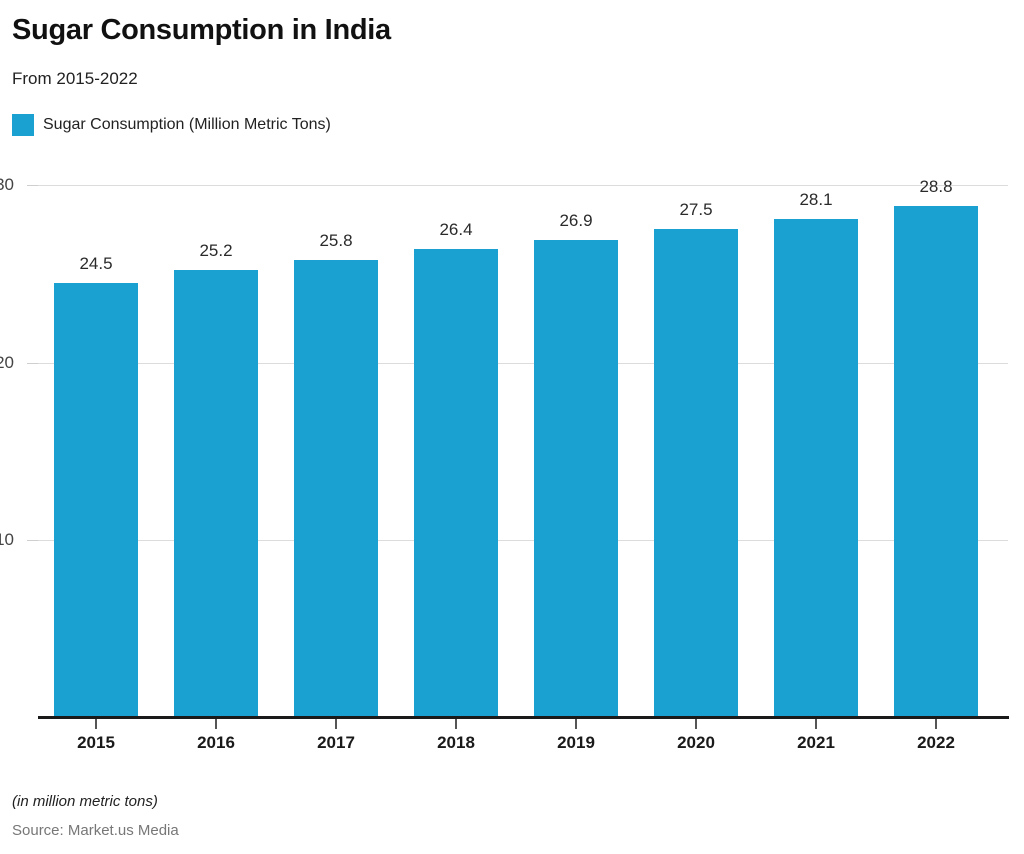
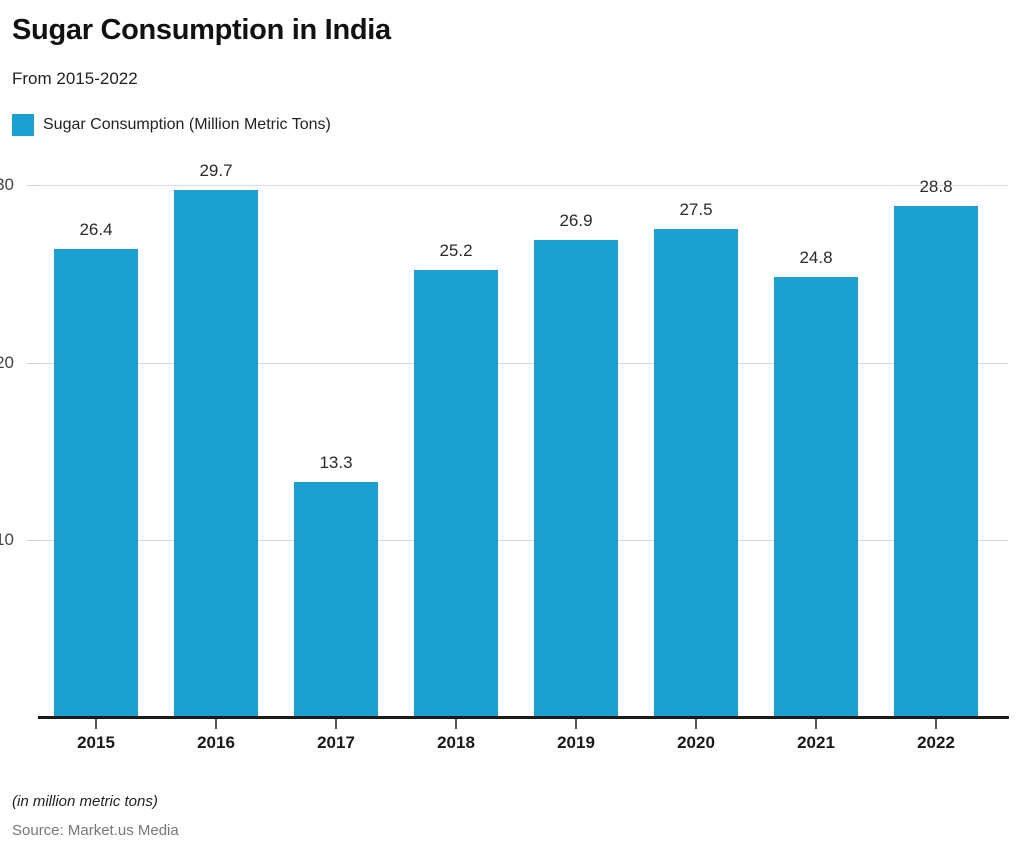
2015: 24.5 -> 26.4
2016: 25.2 -> 29.7
2017: 25.8 -> 13.3
2018: 26.4 -> 25.2
2021: 28.1 -> 24.8
